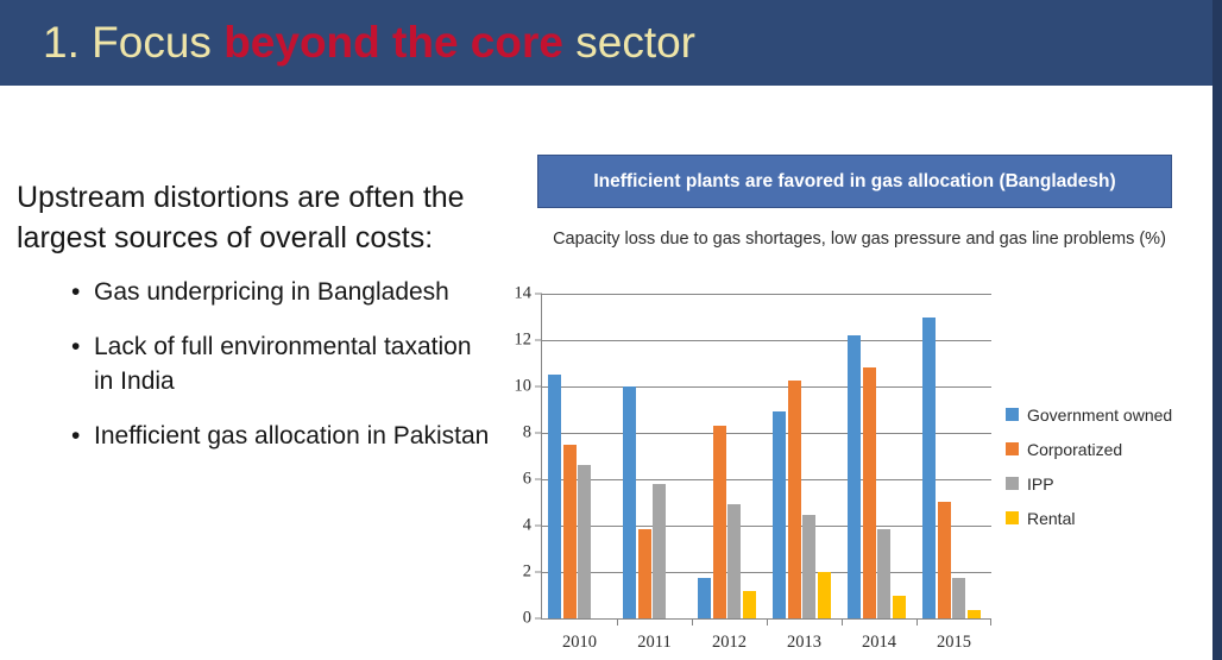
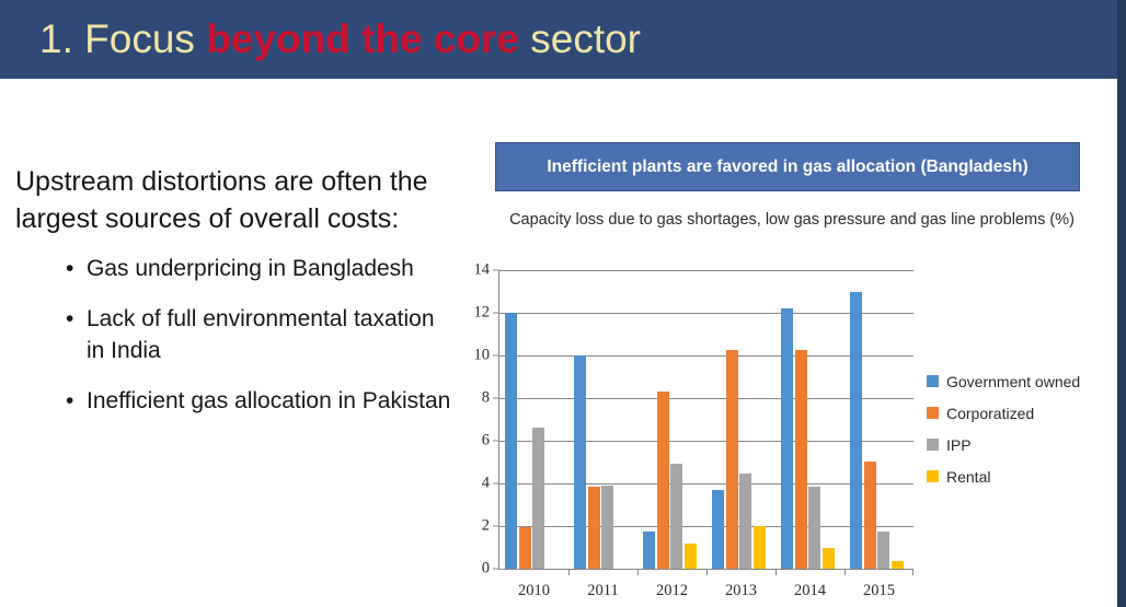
Government owned/2010: 10.5 -> 12.0
Corporatized/2010: 7.5 -> 1.9
IPP/2011: 5.8 -> 3.9
Government owned/2013: 8.9 -> 3.7
Corporatized/2014: 10.8 -> 10.2
